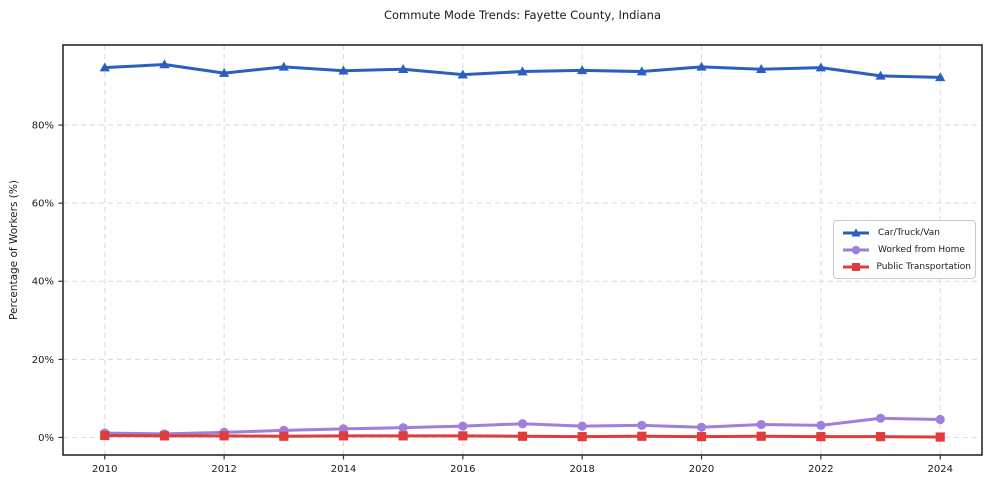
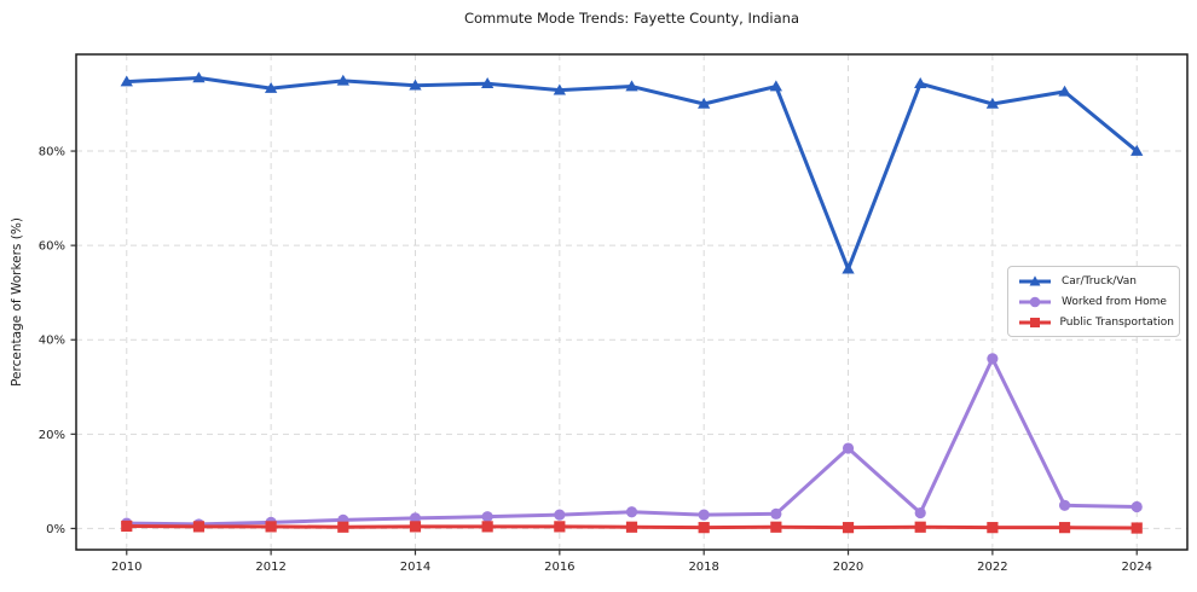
Car/Truck/Van/2018: 94% -> 90%
Car/Truck/Van/2020: 95% -> 55%
Worked from Home/2020: 3% -> 17%
Car/Truck/Van/2022: 95% -> 90%
Worked from Home/2022: 3% -> 36%
Car/Truck/Van/2024: 92% -> 80%
